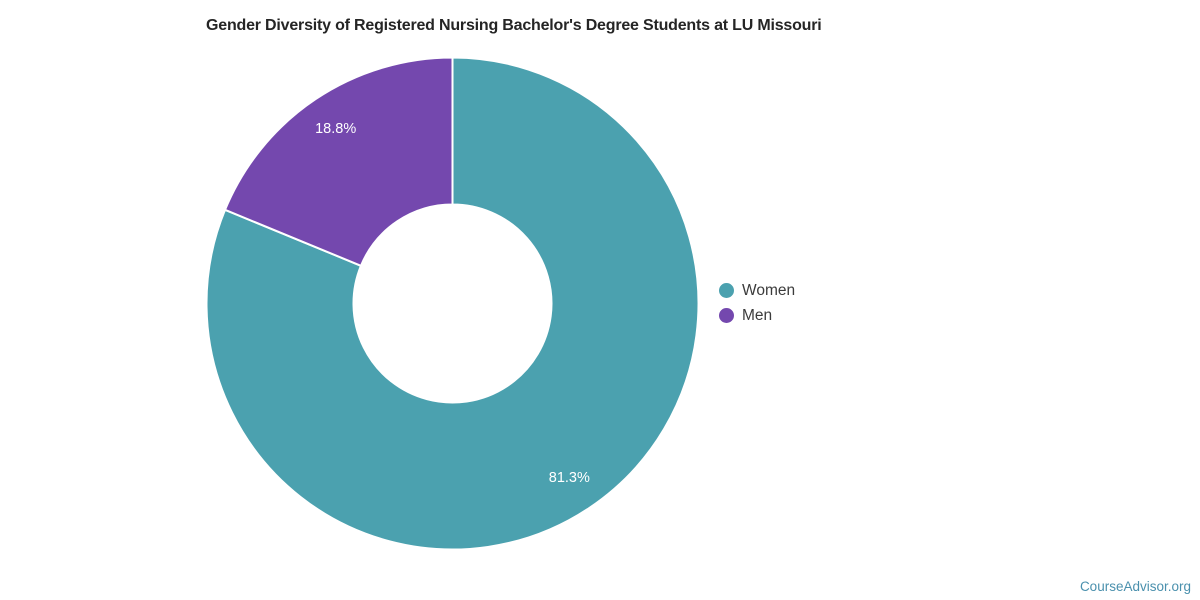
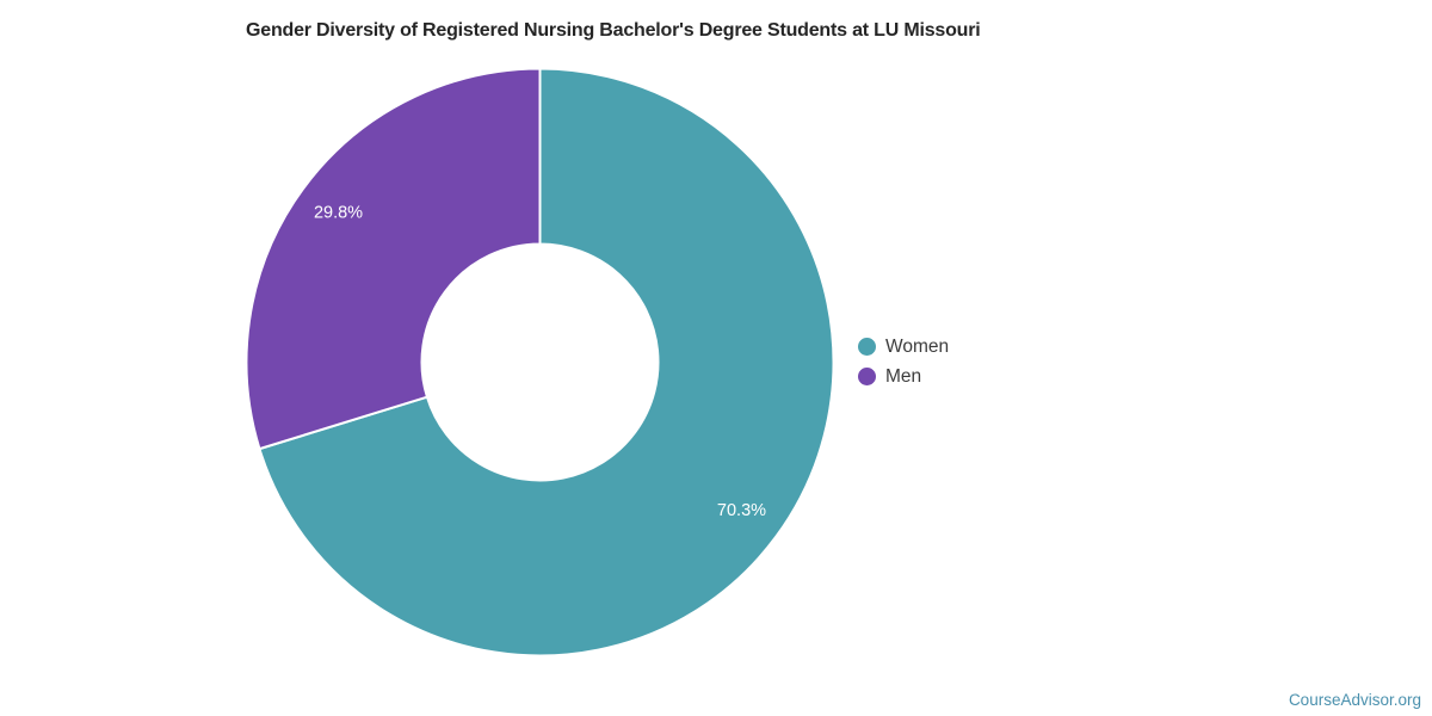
Women: 81.3% -> 70.3%
Men: 18.8% -> 29.8%
